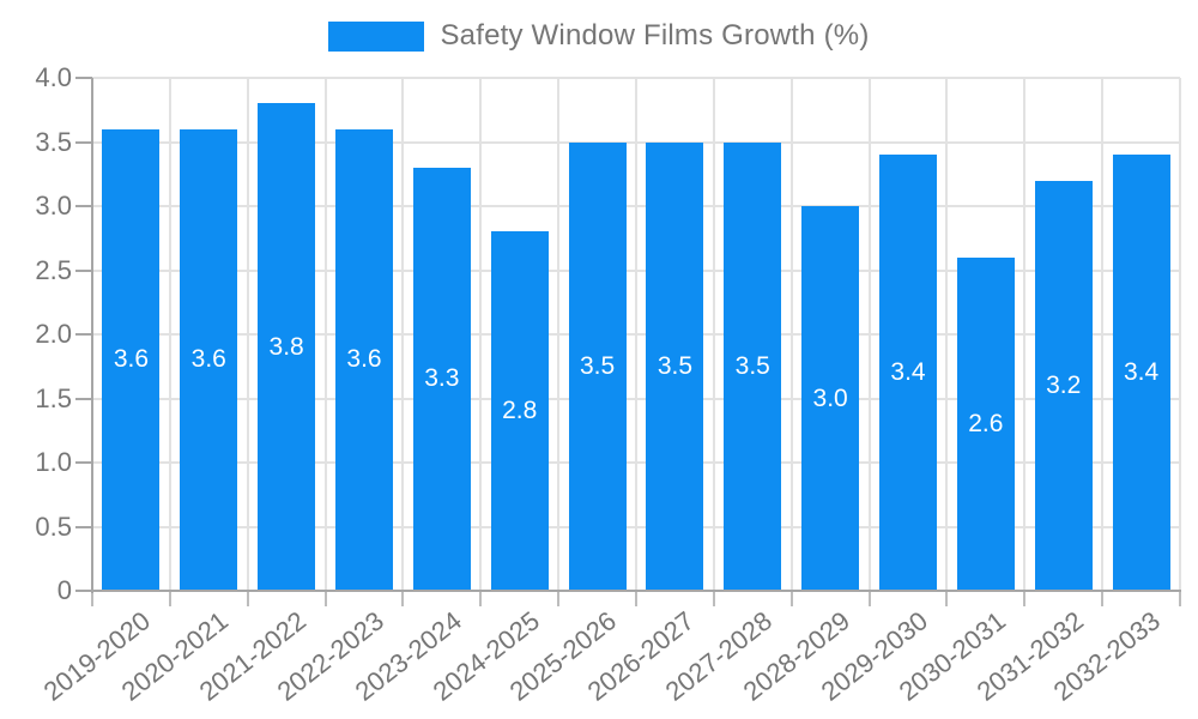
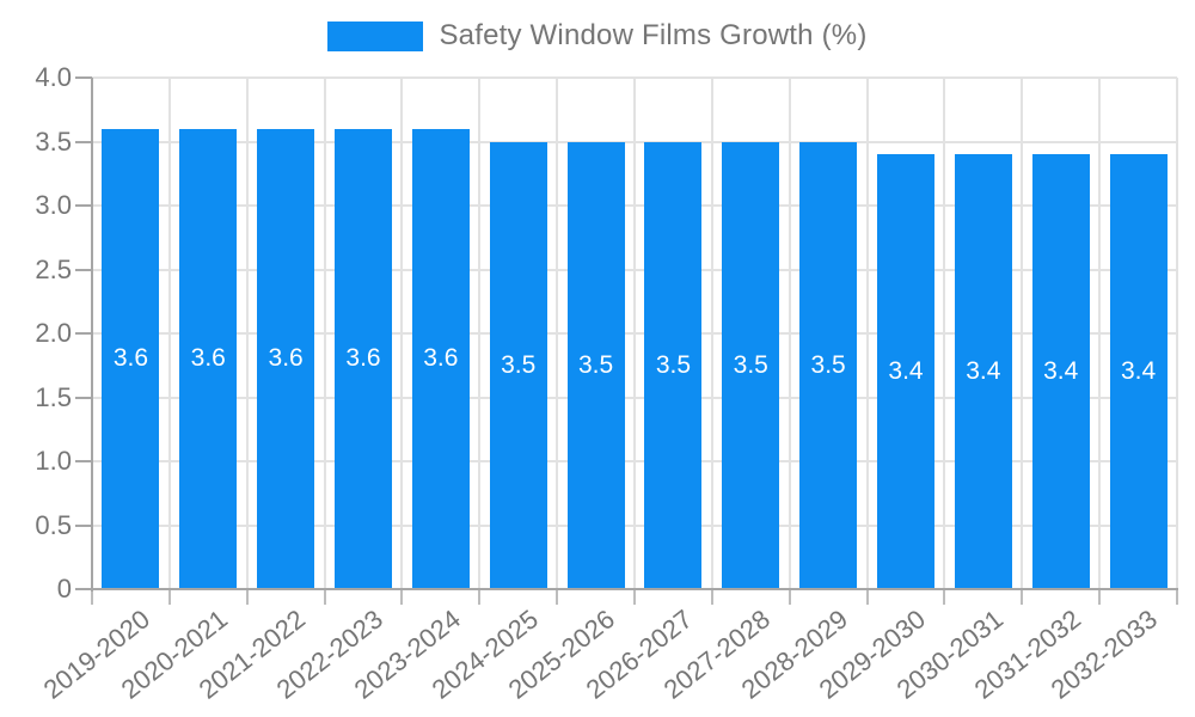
2021-2022: 3.8 -> 3.6
2023-2024: 3.3 -> 3.6
2024-2025: 2.8 -> 3.5
2028-2029: 3.0 -> 3.5
2030-2031: 2.6 -> 3.4
2031-2032: 3.2 -> 3.4
